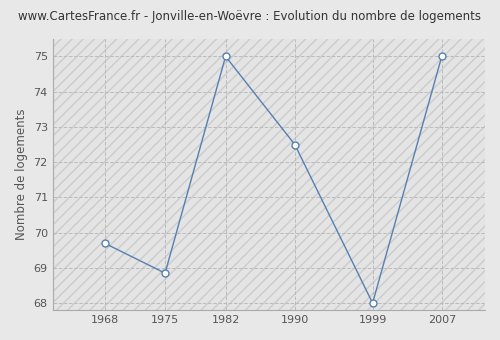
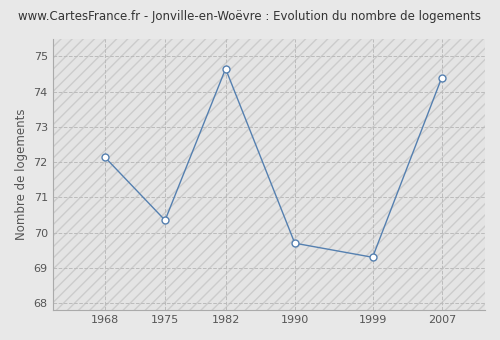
1968: 69.70 -> 72.15
1975: 68.85 -> 70.35
1982: 75.00 -> 74.65
1990: 72.50 -> 69.70
1999: 68.00 -> 69.30
2007: 75.00 -> 74.40
